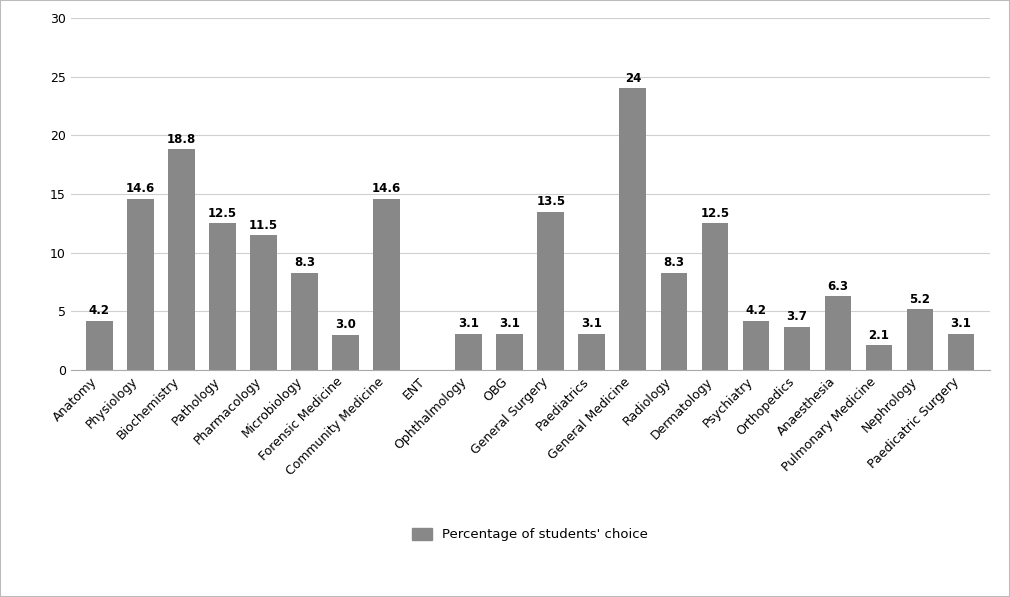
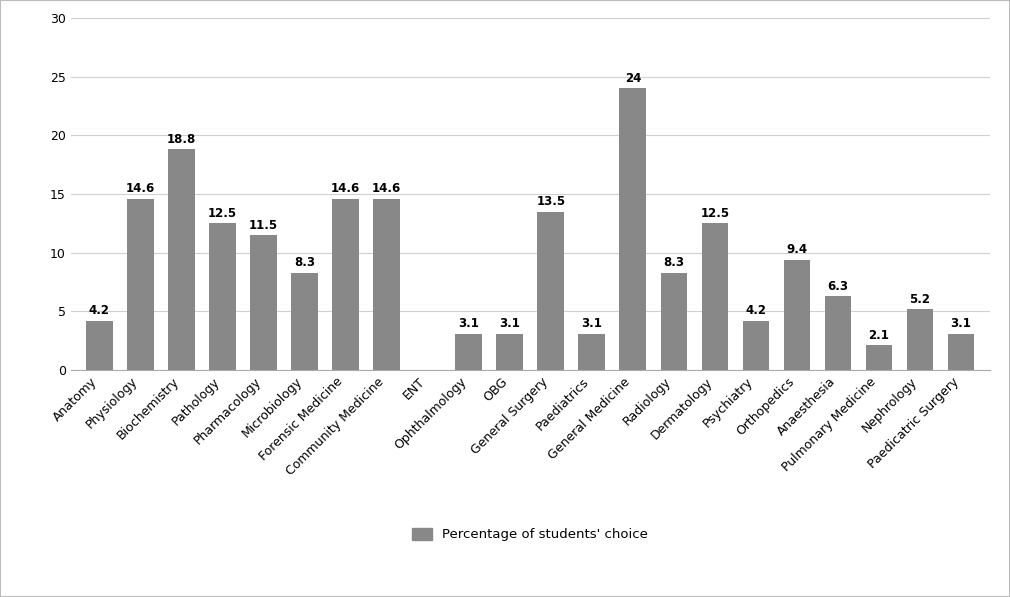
Forensic Medicine: 3.0 -> 14.6
Orthopedics: 3.7 -> 9.4
